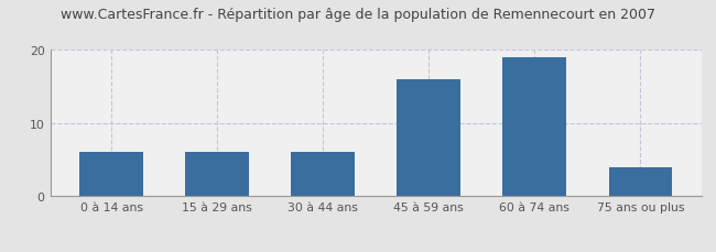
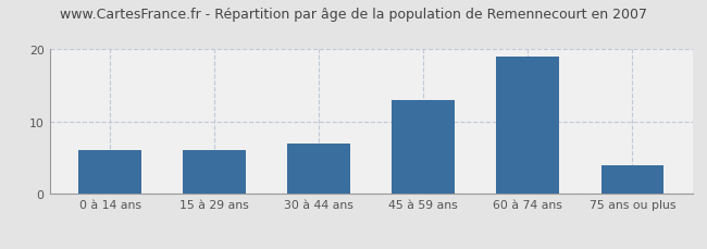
30 à 44 ans: 6 -> 7
45 à 59 ans: 16 -> 13
